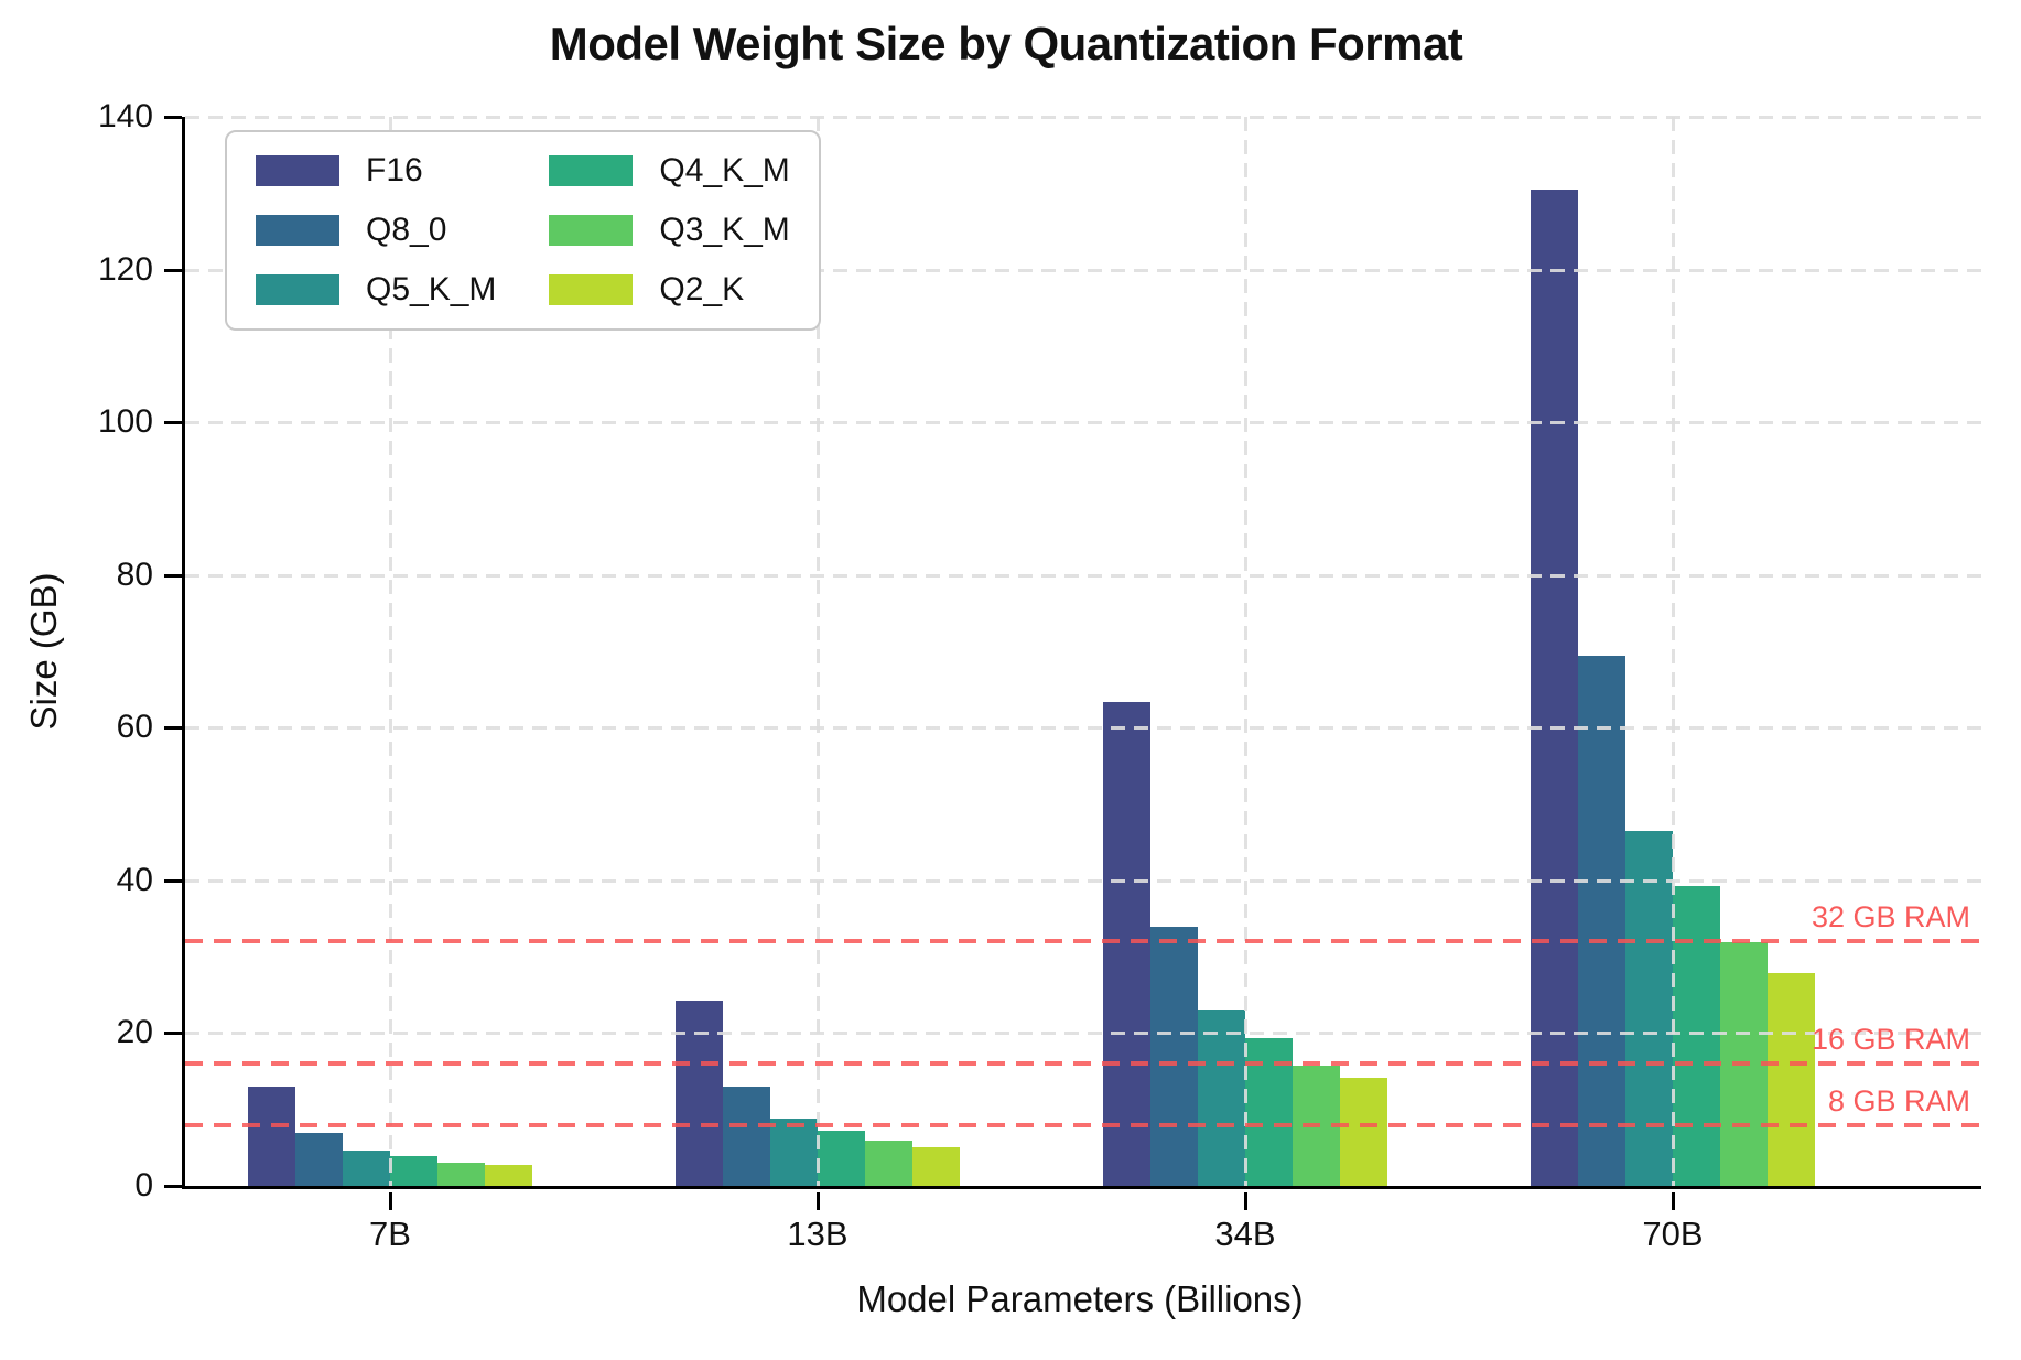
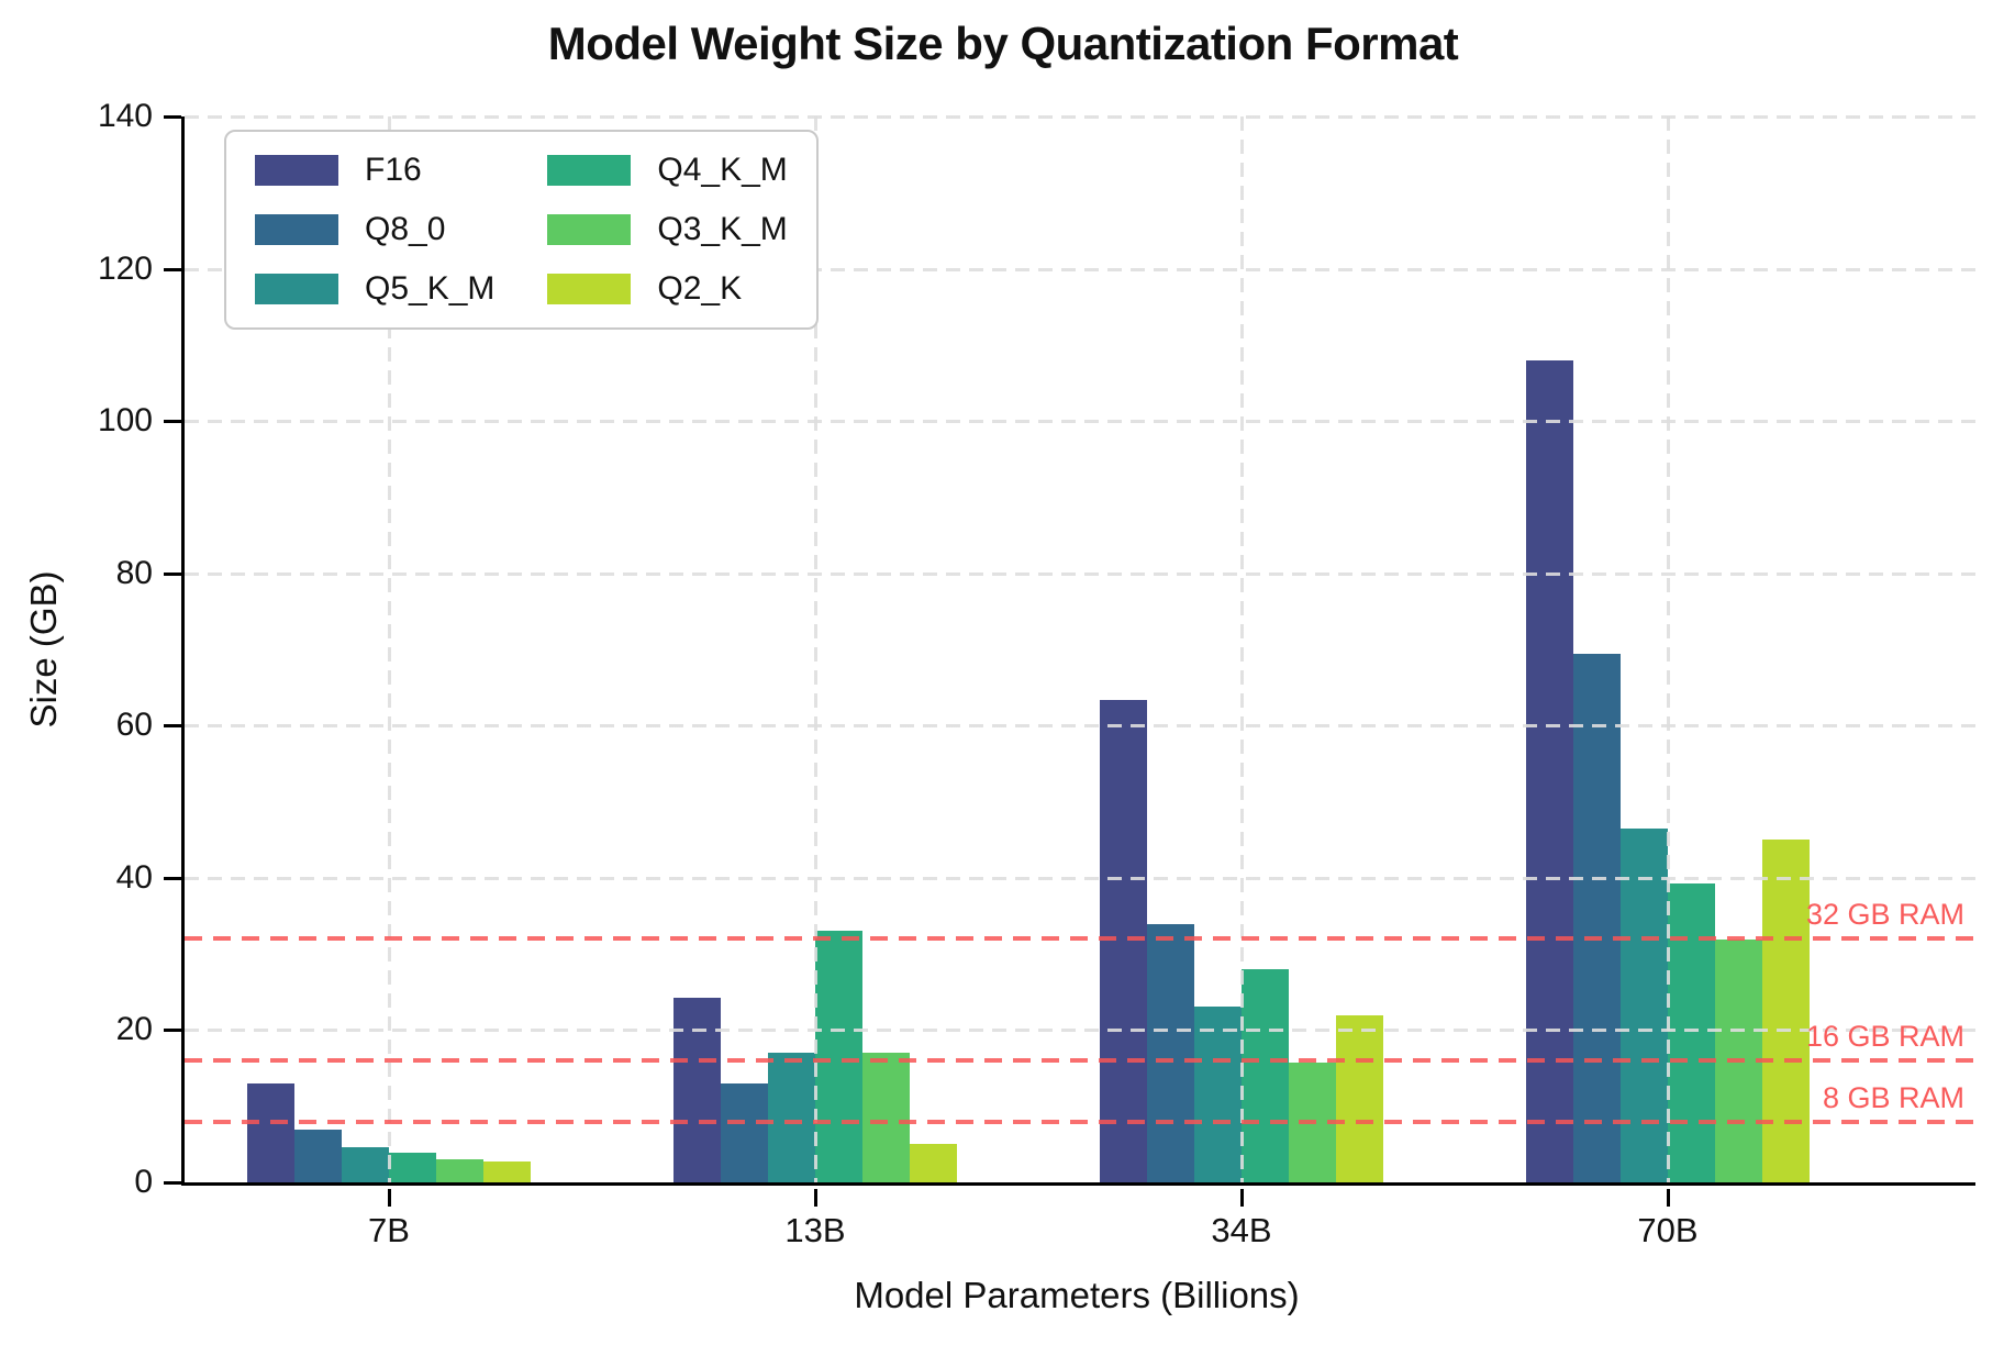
Q5_K_M/13B: 9 -> 17
Q4_K_M/13B: 7 -> 33
Q3_K_M/13B: 6 -> 17
Q4_K_M/34B: 19 -> 28
Q2_K/34B: 14 -> 22
F16/70B: 130 -> 108
Q2_K/70B: 28 -> 45
